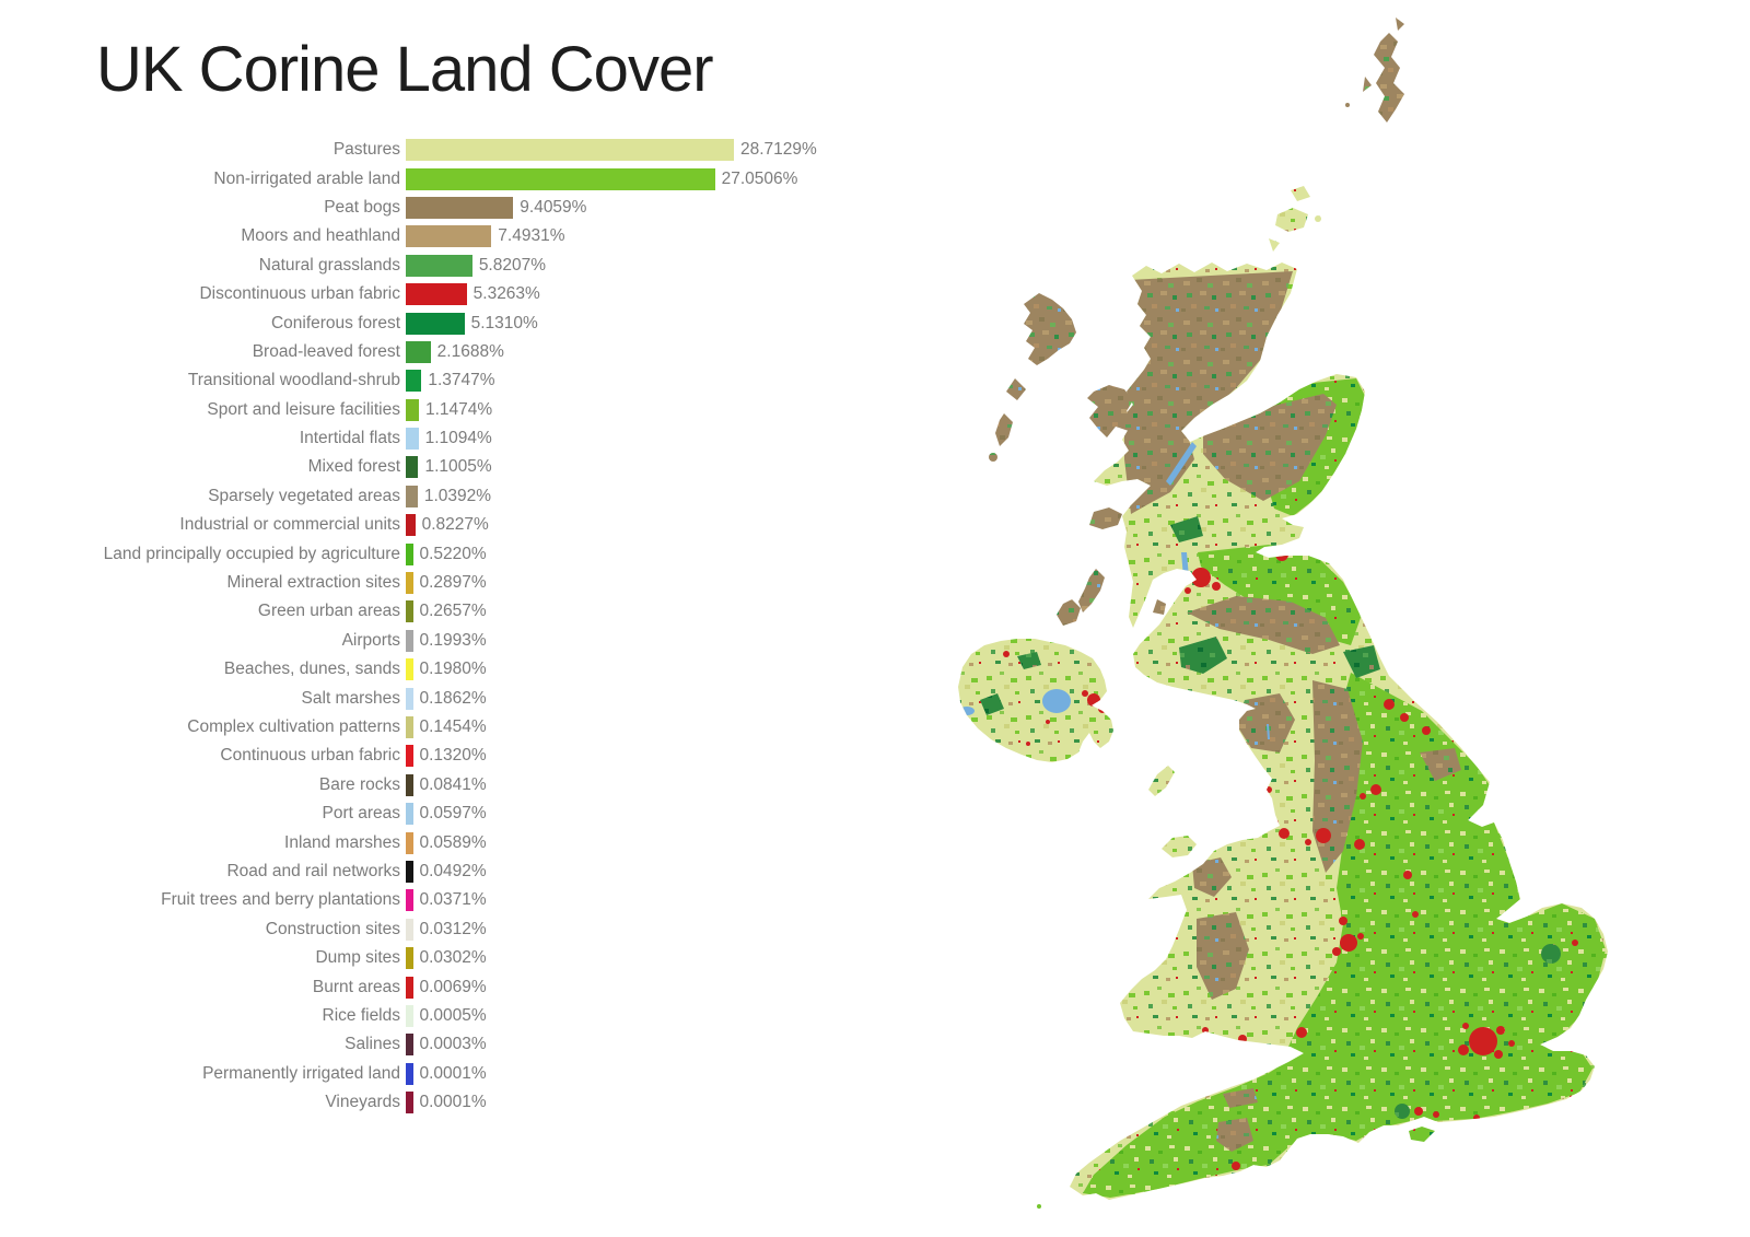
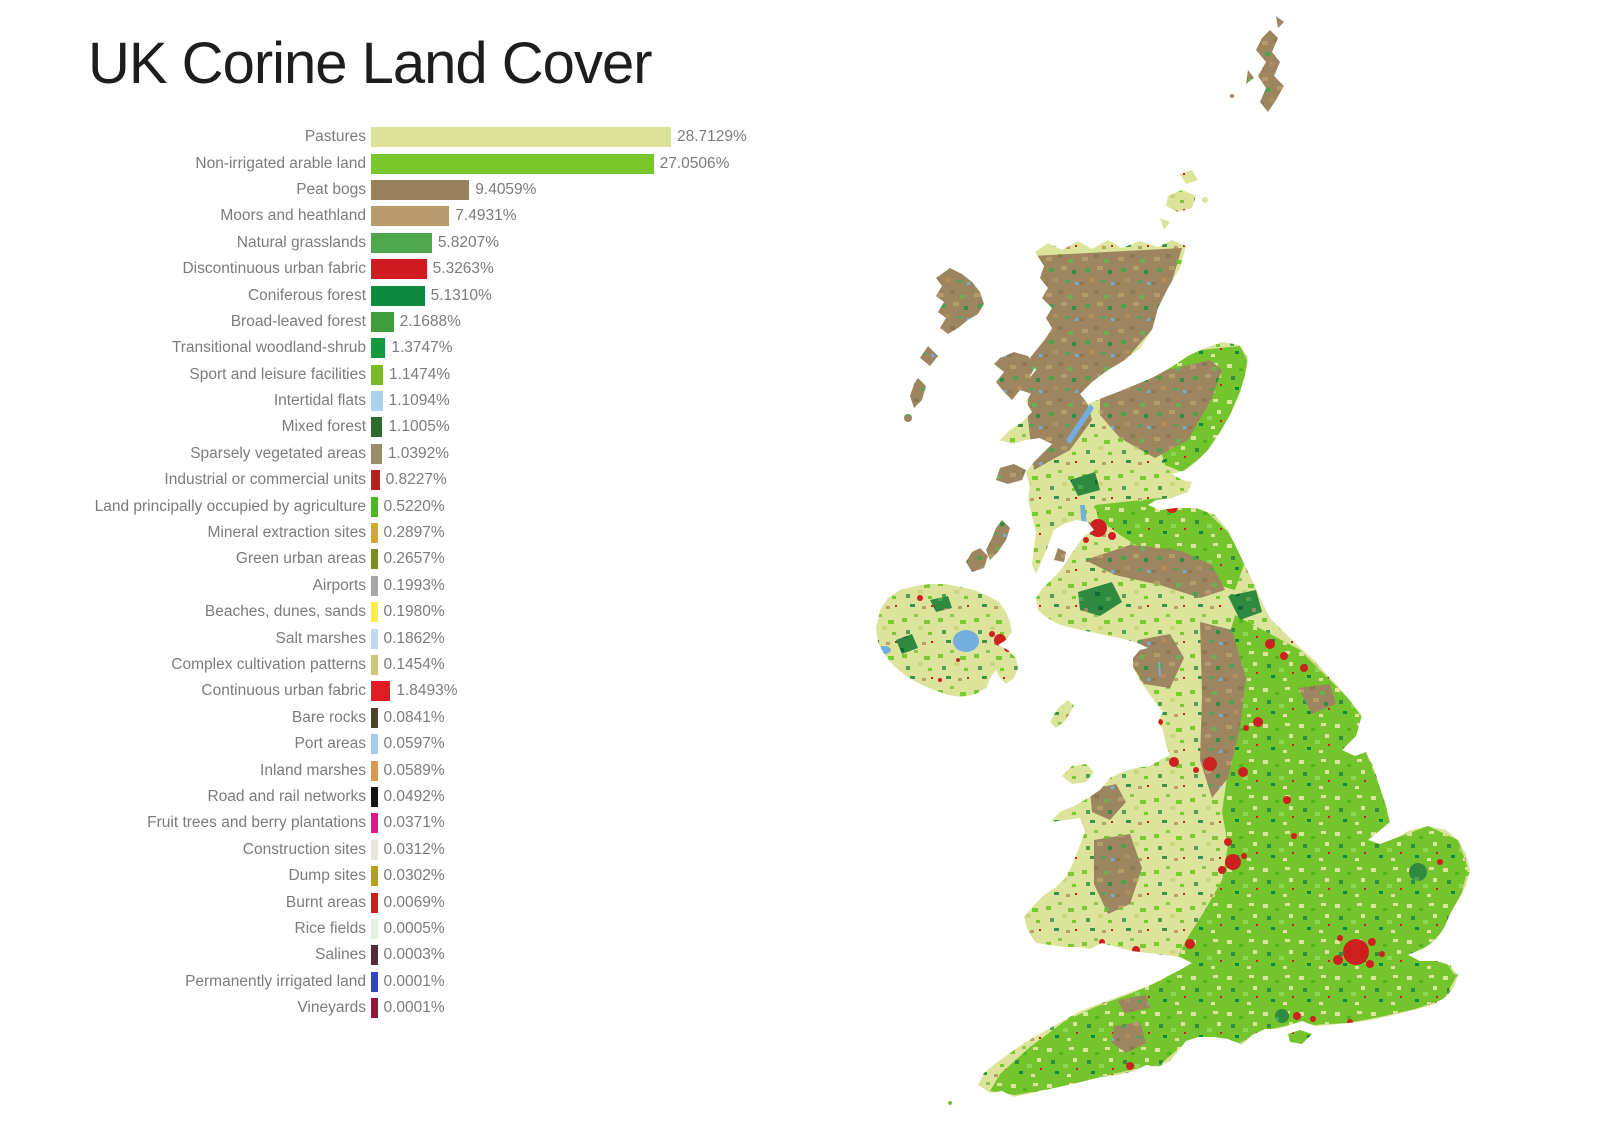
Continuous urban fabric: 0.1320% -> 1.8493%
